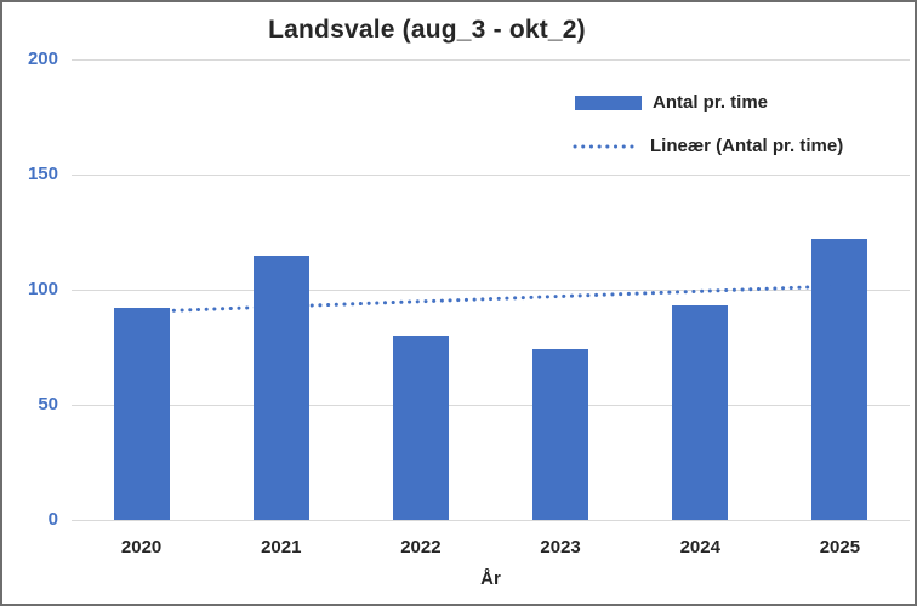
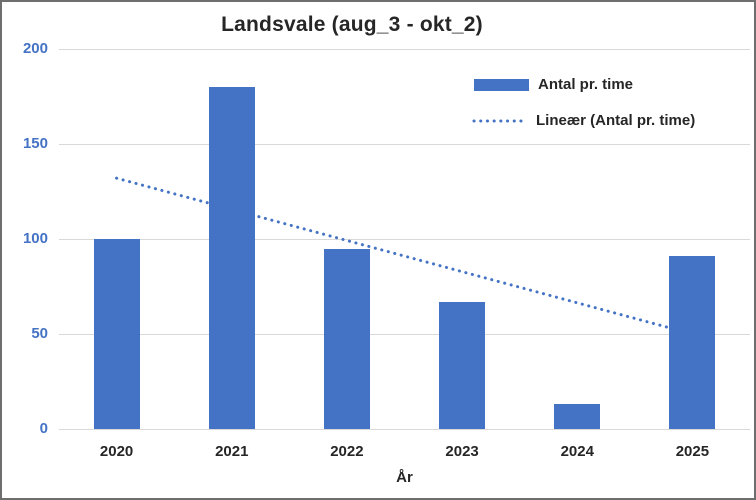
2020: 92 -> 100
2021: 115 -> 180
2022: 80 -> 95
2023: 74 -> 67
2024: 93 -> 13
2025: 122 -> 91
